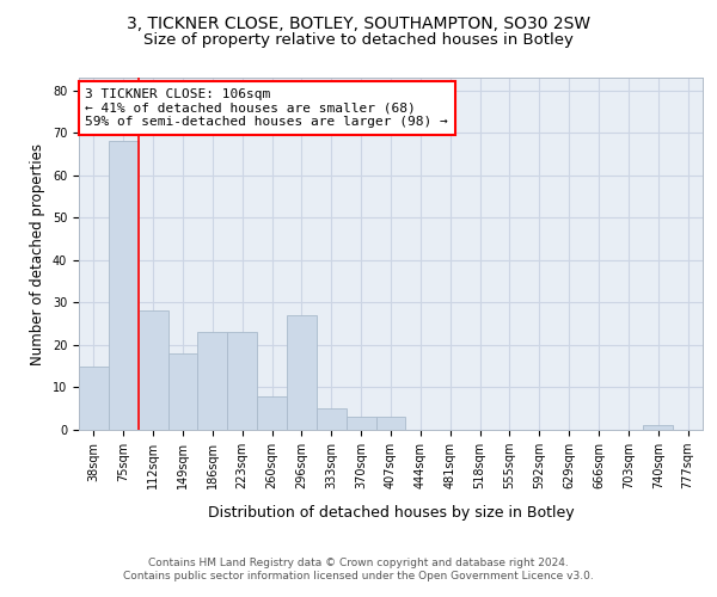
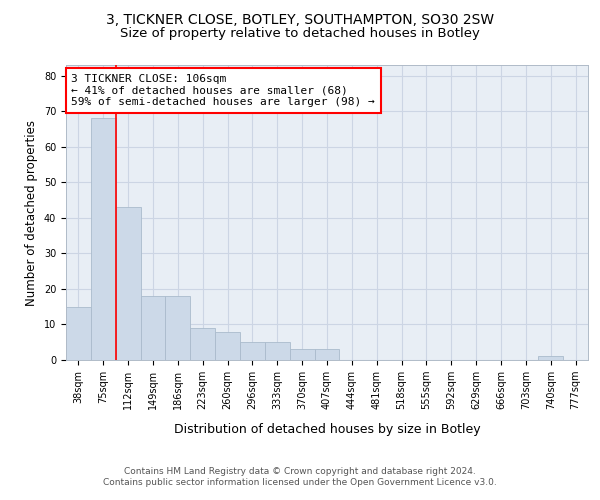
112sqm: 28 -> 43
186sqm: 23 -> 18
223sqm: 23 -> 9
296sqm: 27 -> 5
